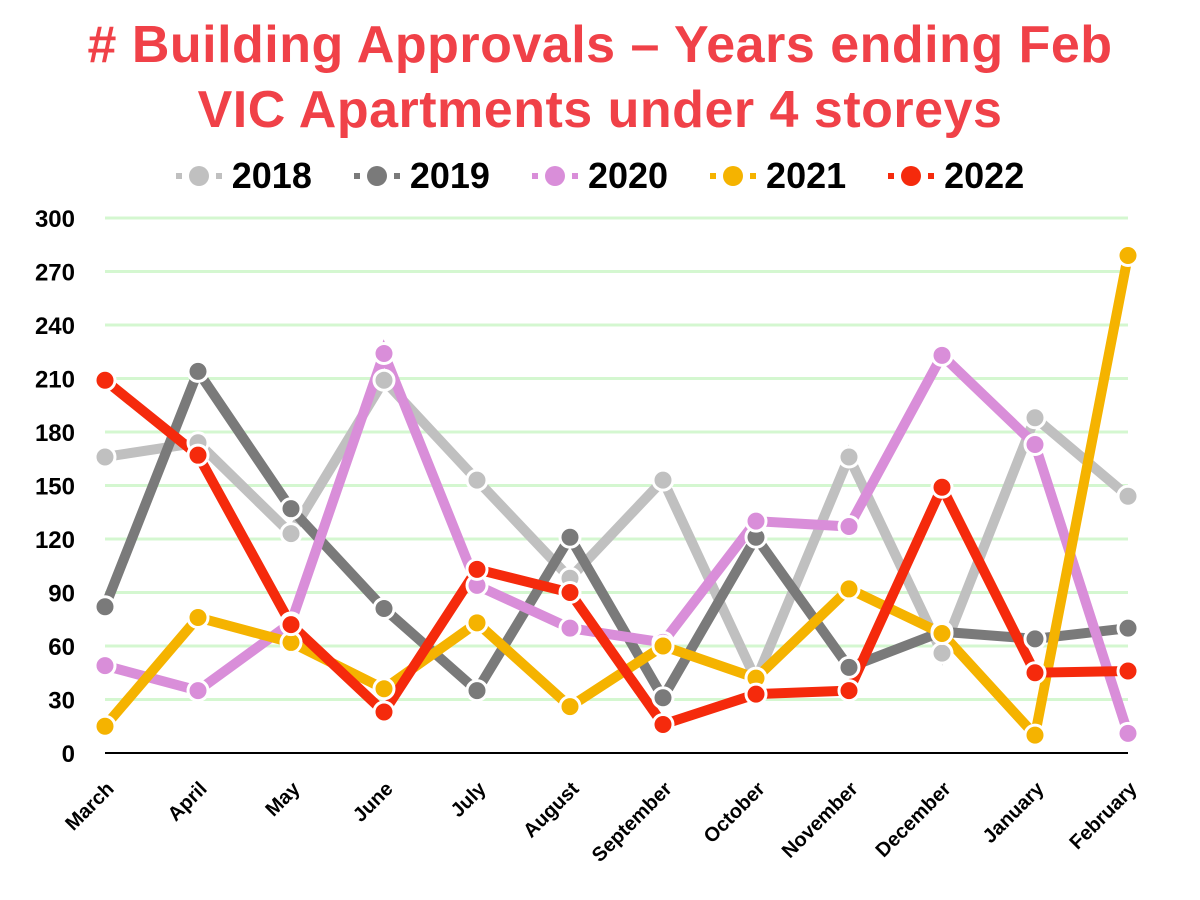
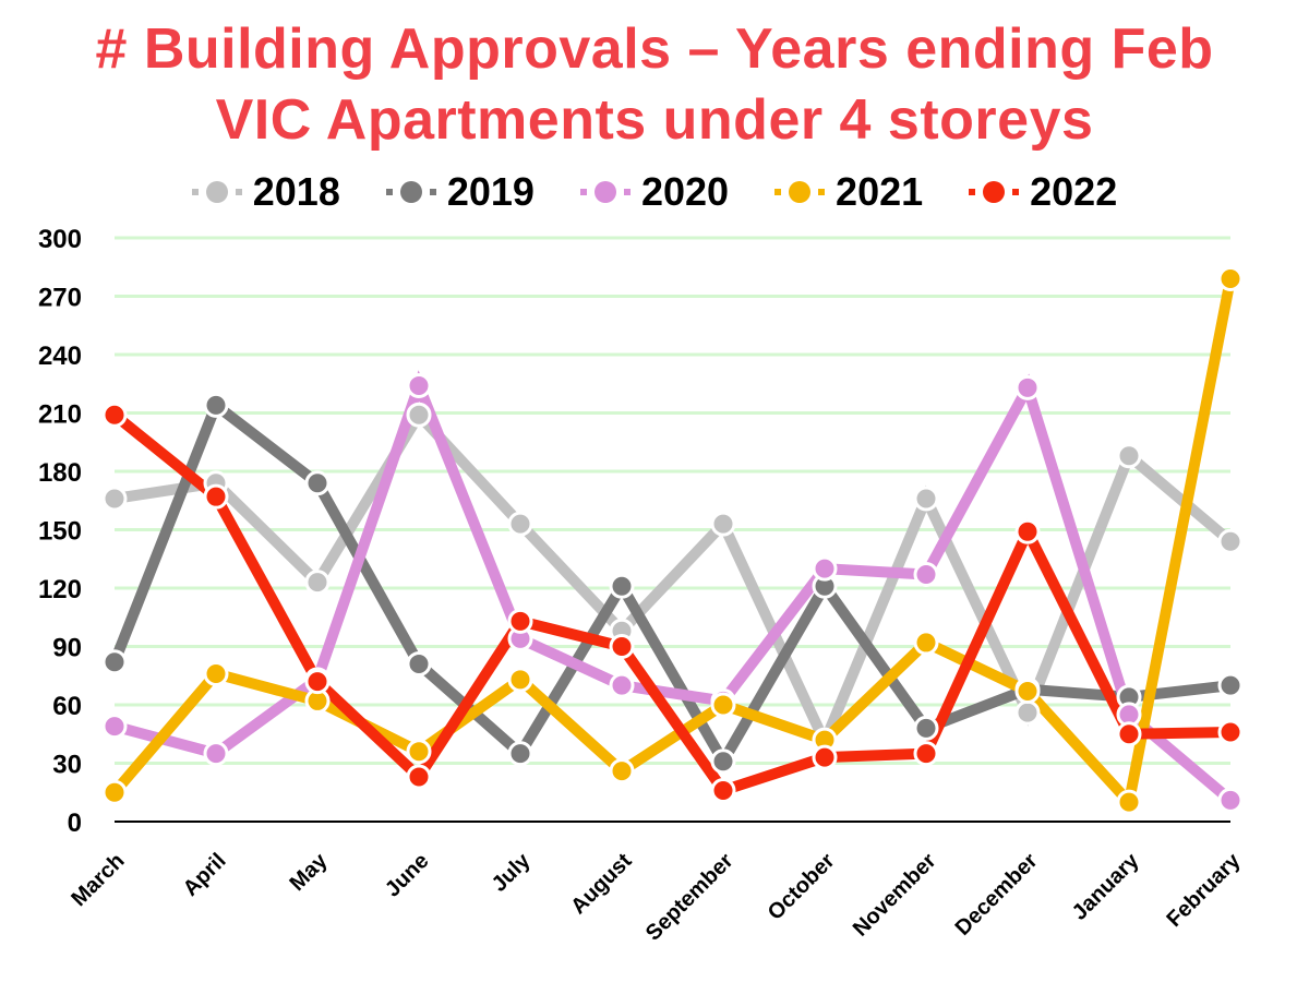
2019/May: 137 -> 174
2020/January: 173 -> 55
